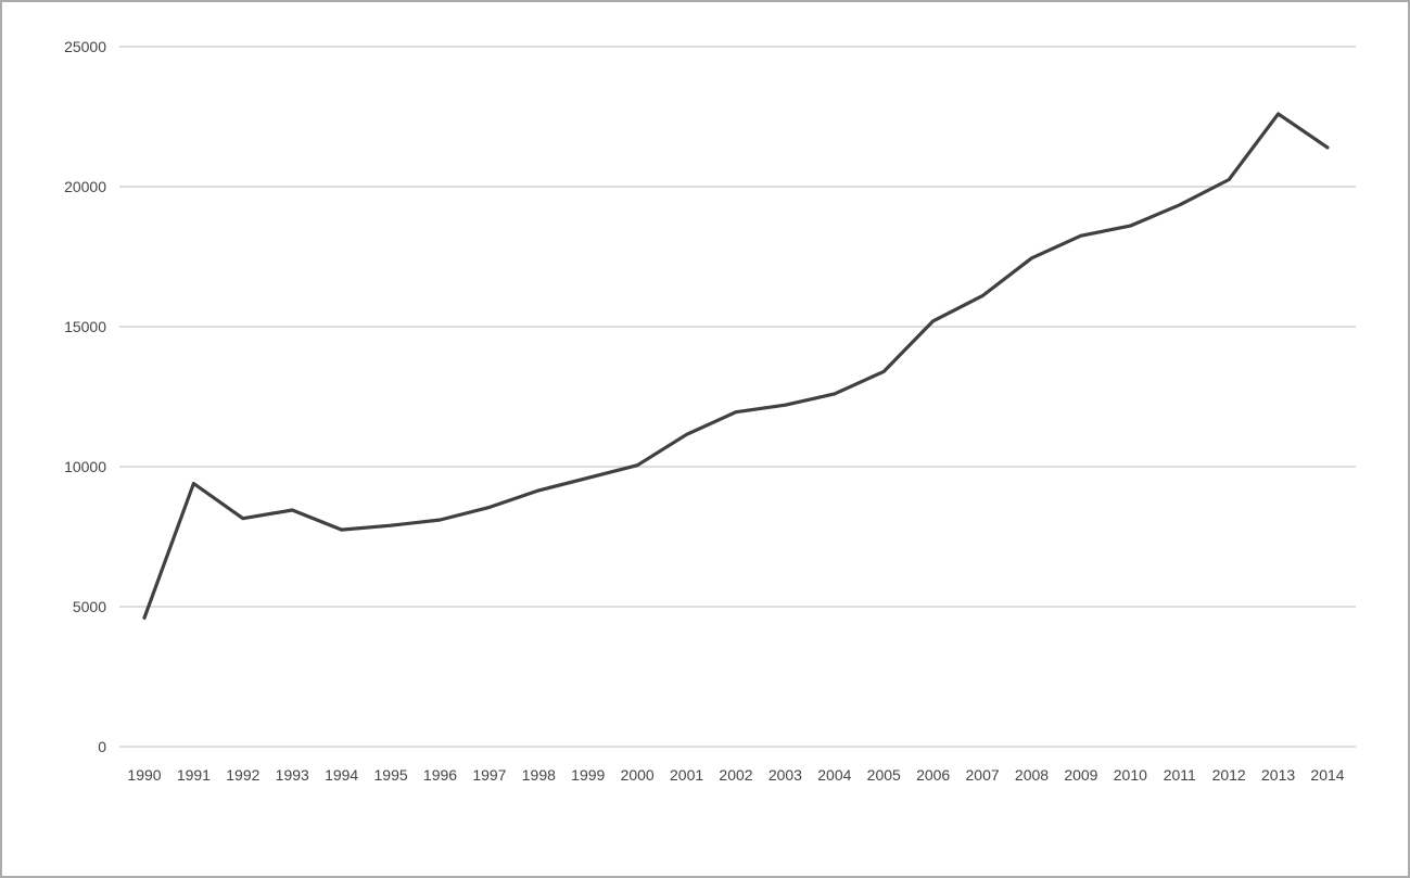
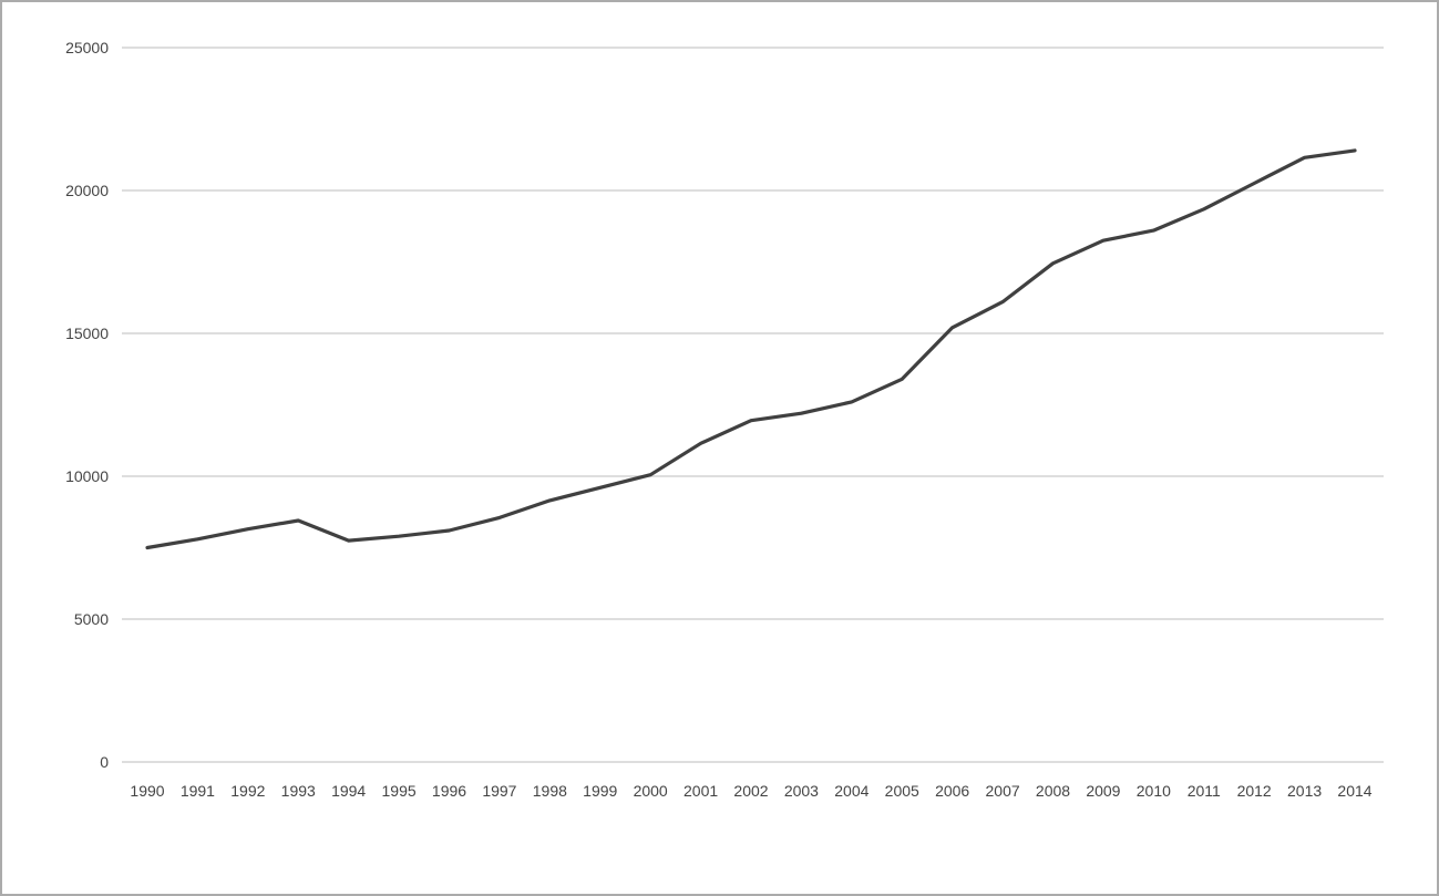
1990: 4600 -> 7500
1991: 9400 -> 7800
2013: 22600 -> 21200
